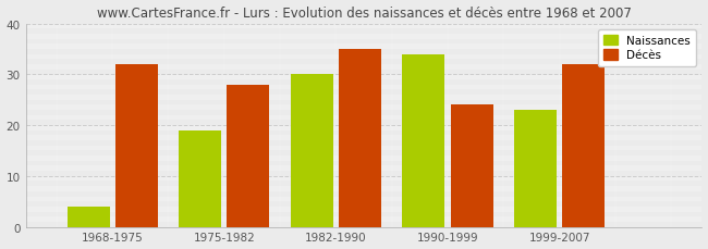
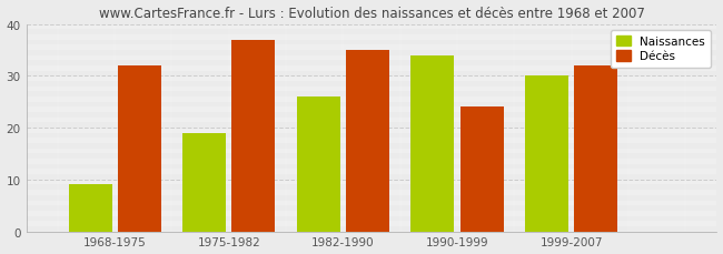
Naissances/1968-1975: 4 -> 9
Décès/1975-1982: 28 -> 37
Naissances/1982-1990: 30 -> 26
Naissances/1999-2007: 23 -> 30
